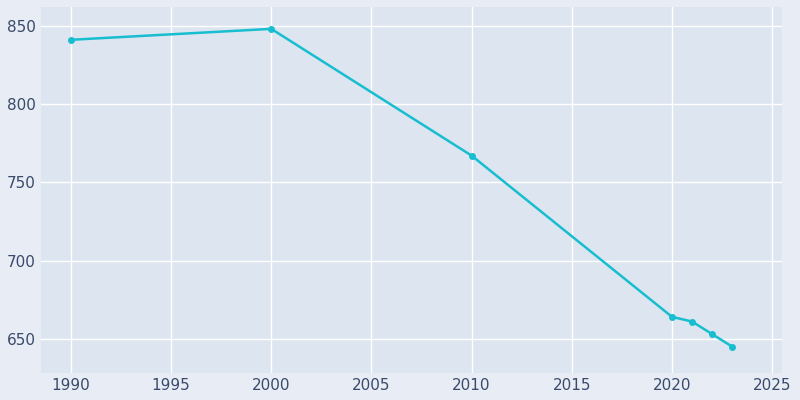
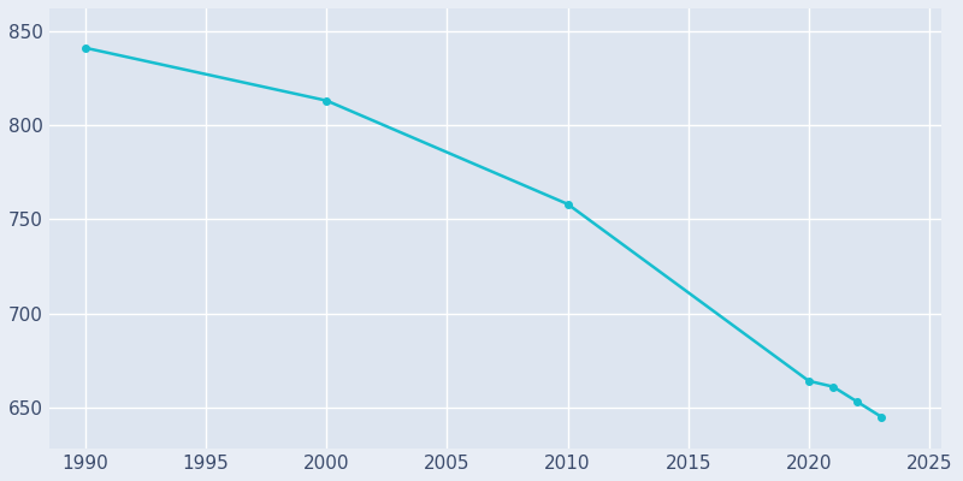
2000: 848 -> 813
2010: 767 -> 758
